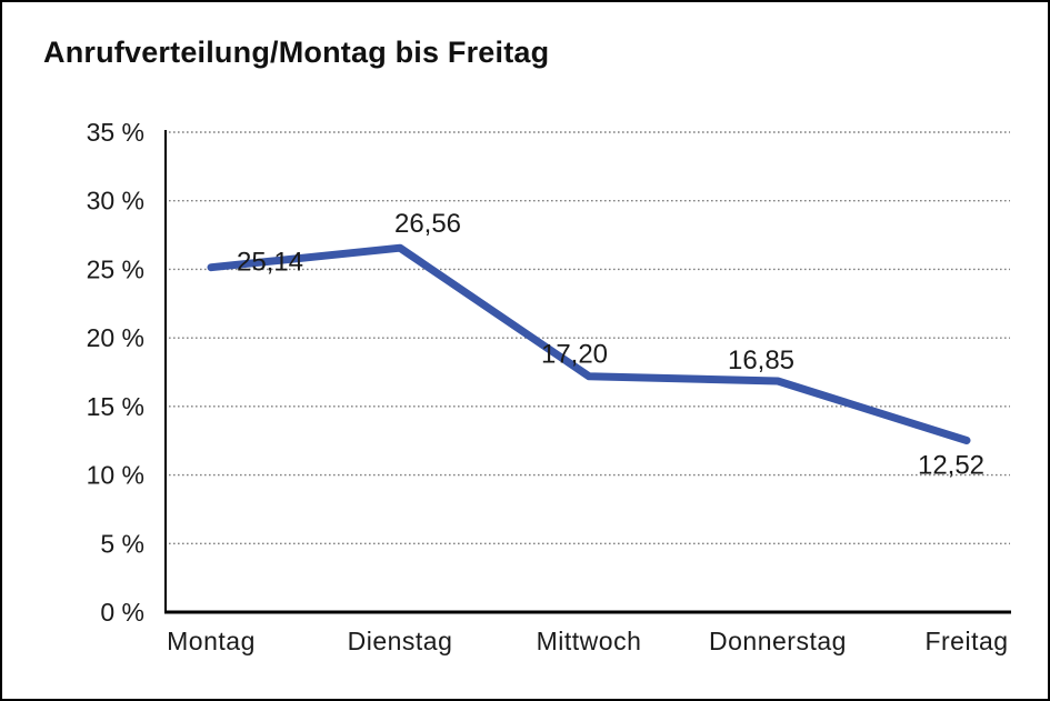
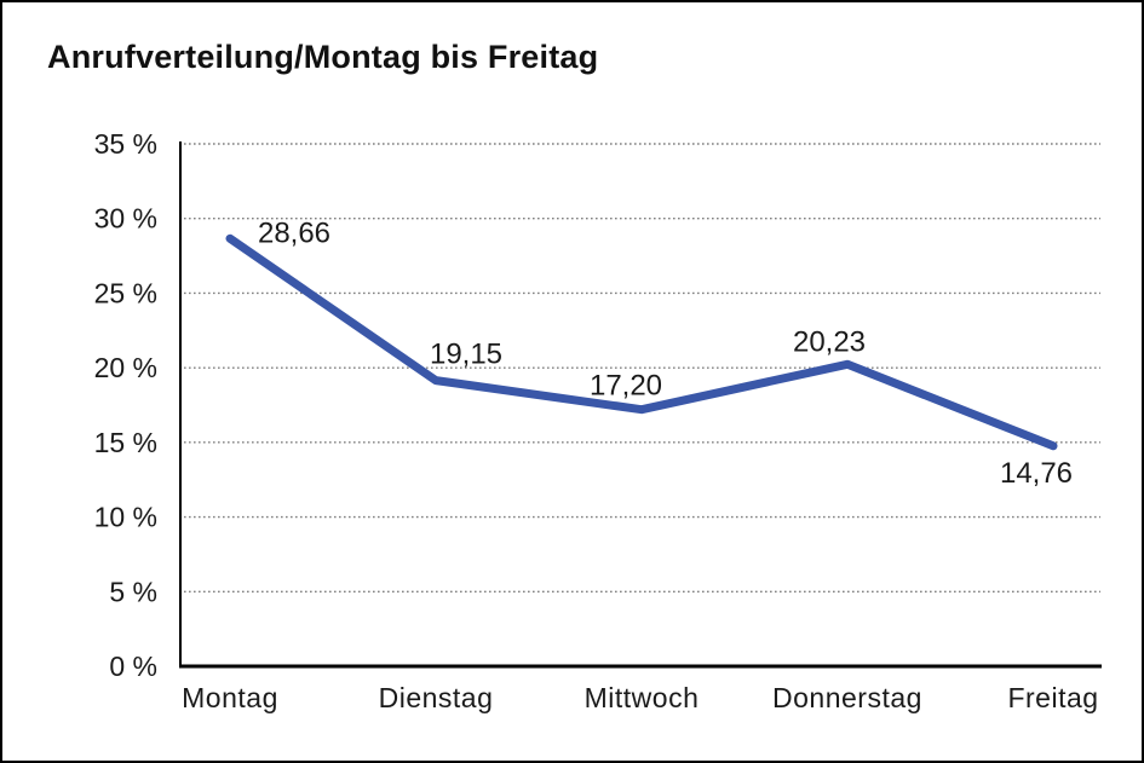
Montag: 25,14 -> 28,66
Dienstag: 26,56 -> 19,15
Donnerstag: 16,85 -> 20,23
Freitag: 12,52 -> 14,76
